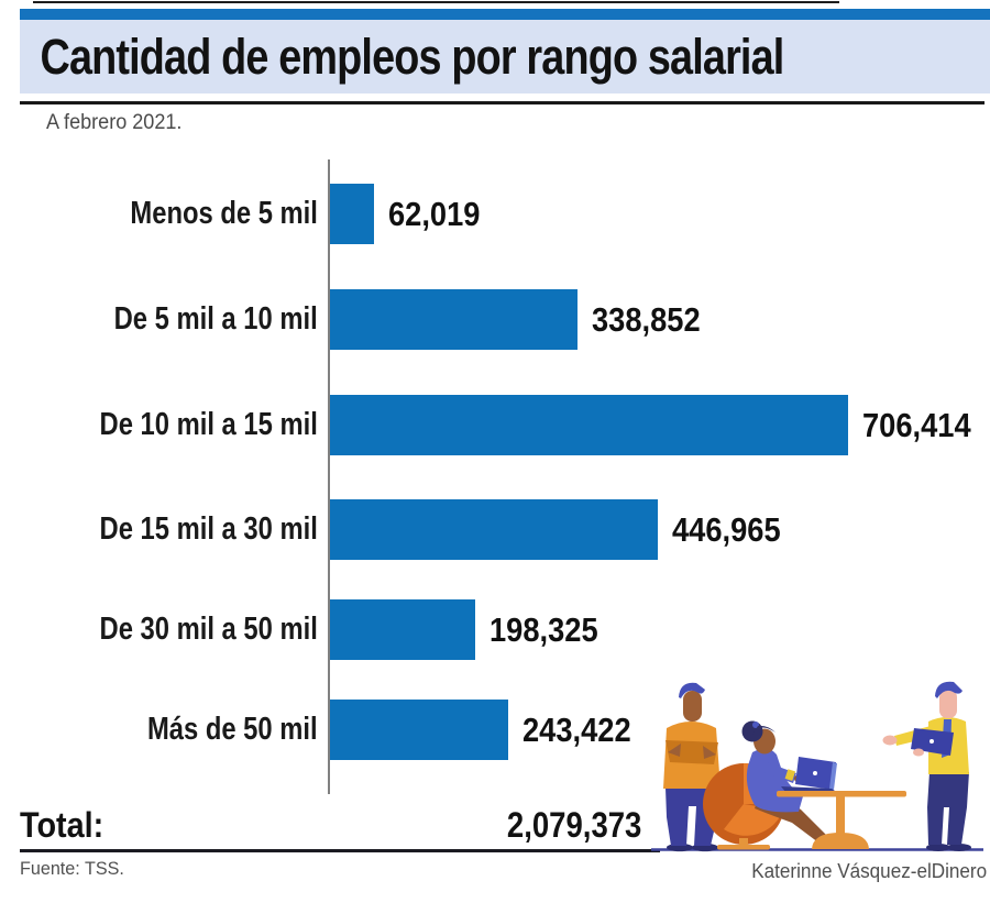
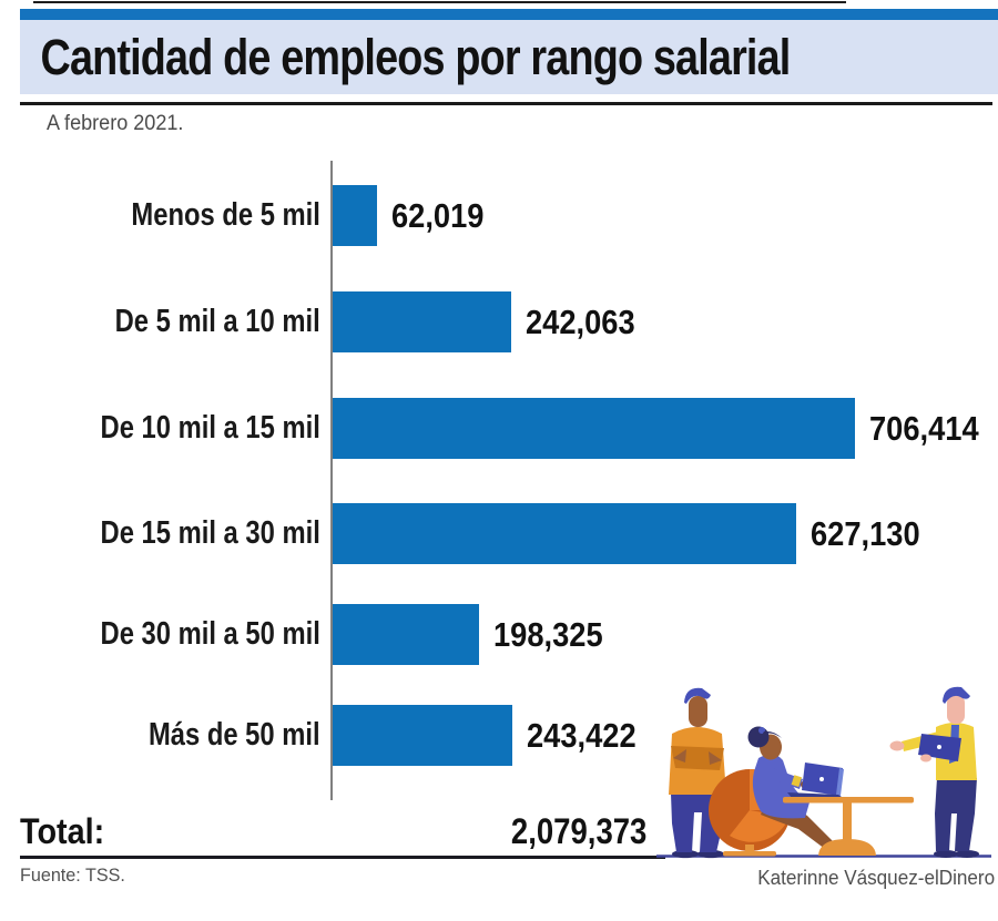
De 5 mil a 10 mil: 338,852 -> 242,063
De 15 mil a 30 mil: 446,965 -> 627,130
